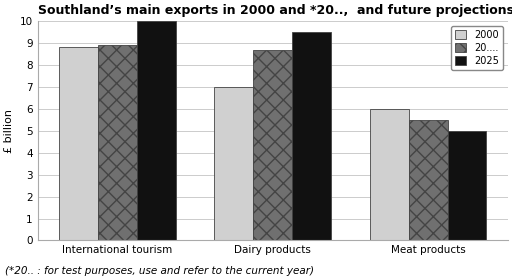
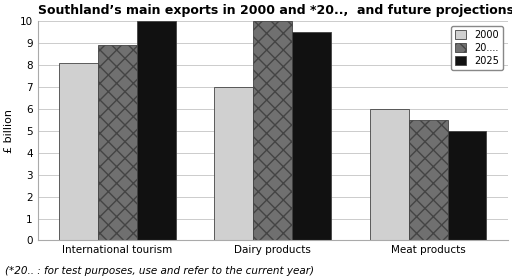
2000/International tourism: 8.8 -> 8.1
20..../Dairy products: 8.7 -> 10.0
